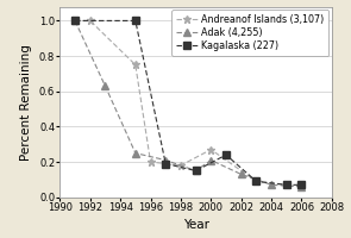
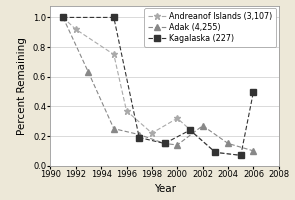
Andreanof Islands (3,107)/1992: 1.00 -> 0.92
Andreanof Islands (3,107)/1996: 0.20 -> 0.37
Andreanof Islands (3,107)/1998: 0.18 -> 0.22
Andreanof Islands (3,107)/2000: 0.27 -> 0.32
Adak (4,255)/2000: 0.21 -> 0.14
Adak (4,255)/2002: 0.13 -> 0.27
Adak (4,255)/2004: 0.07 -> 0.15
Adak (4,255)/2006: 0.06 -> 0.10
Kagalaska (227)/2006: 0.07 -> 0.50
